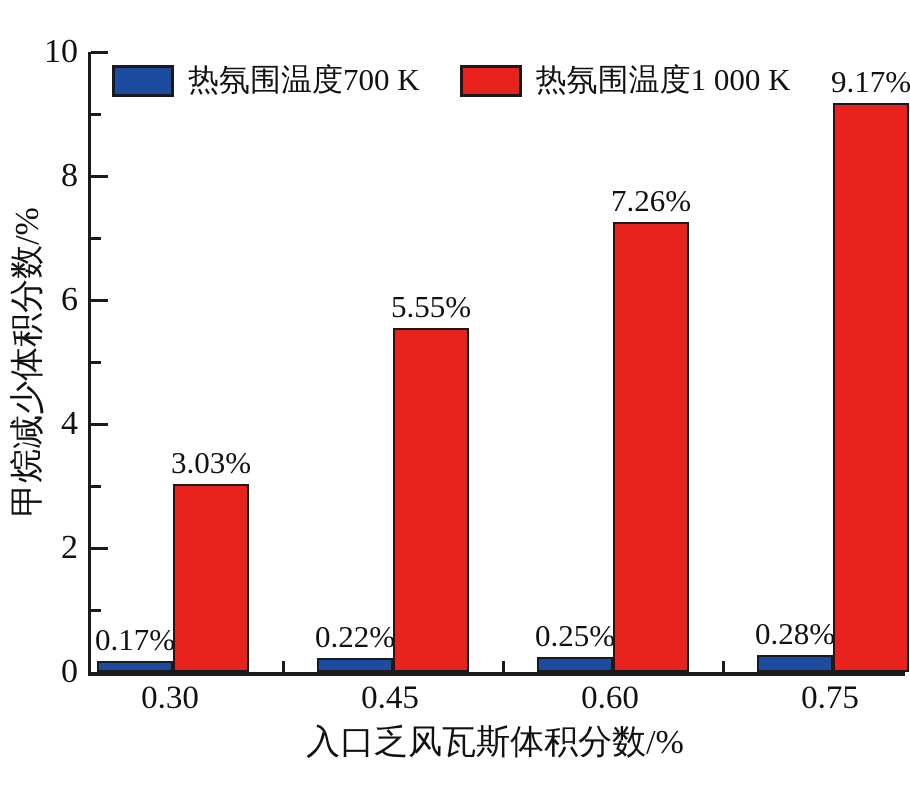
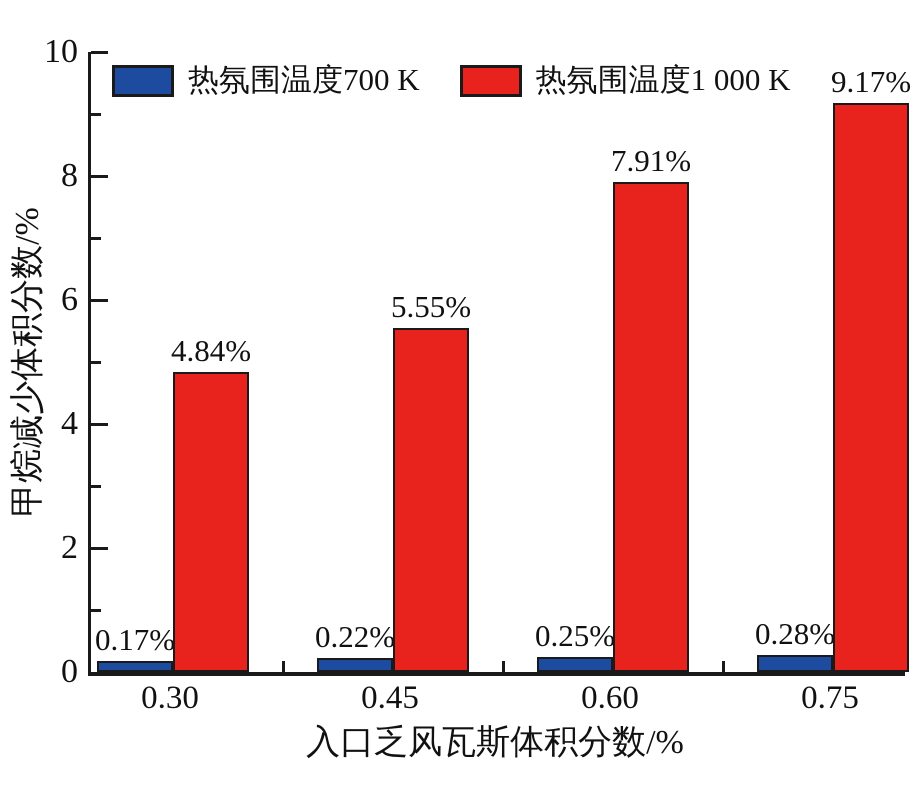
热氛围温度1 000 K/0.30: 3.03% -> 4.84%
热氛围温度1 000 K/0.60: 7.26% -> 7.91%
